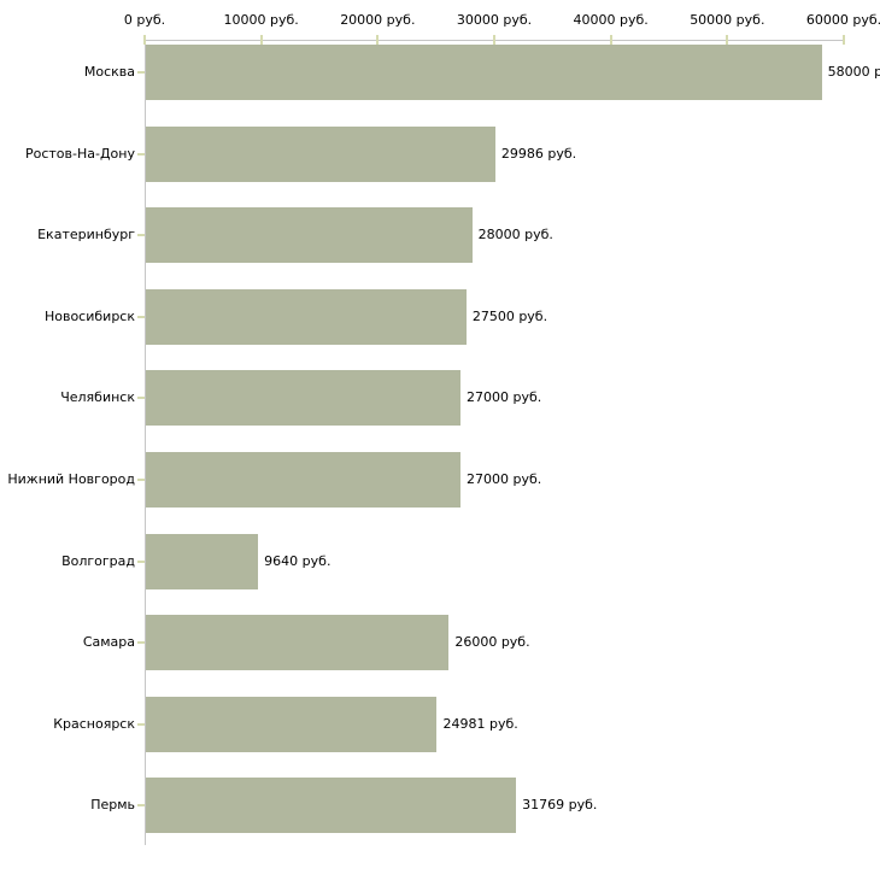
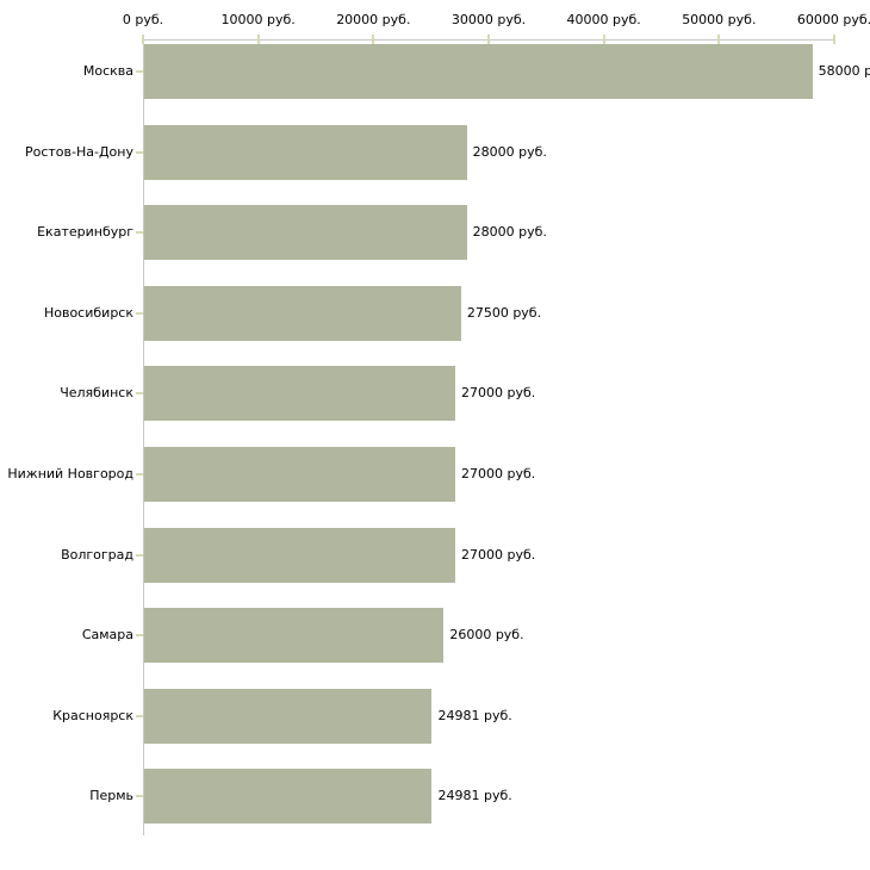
Ростов-На-Дону: 29986 -> 28000
Волгоград: 9640 -> 27000
Пермь: 31769 -> 24981
